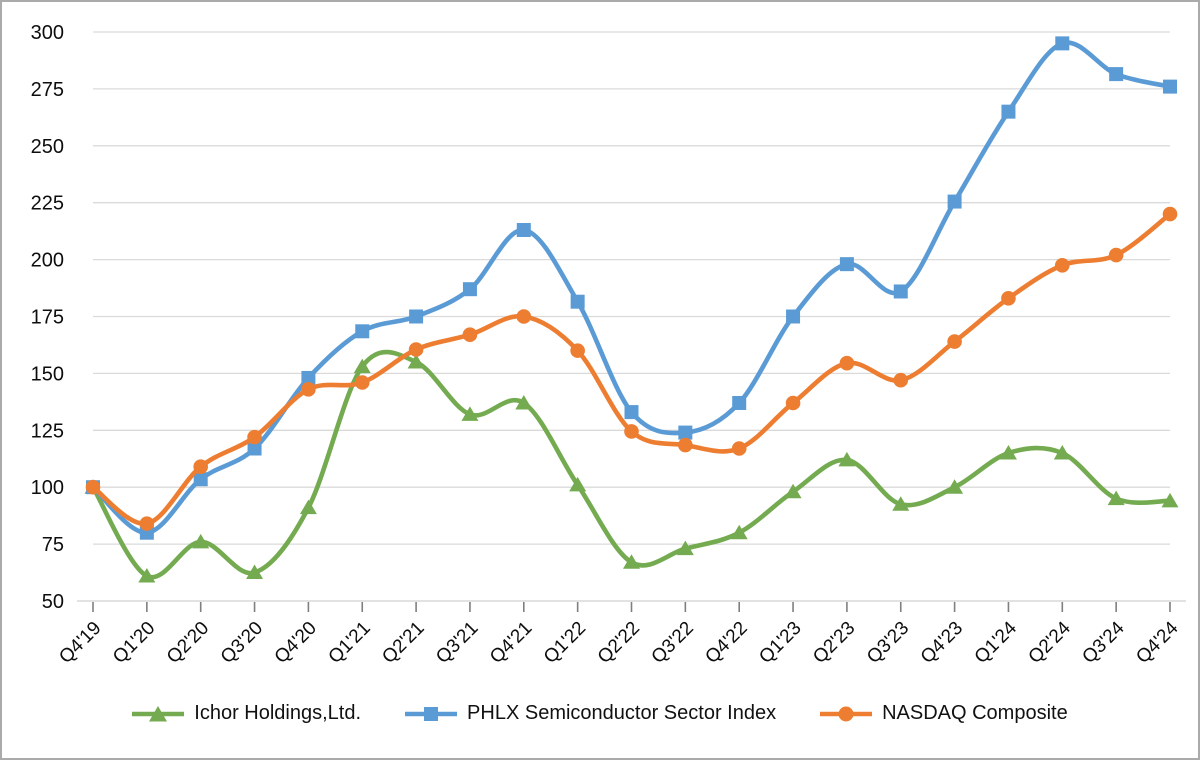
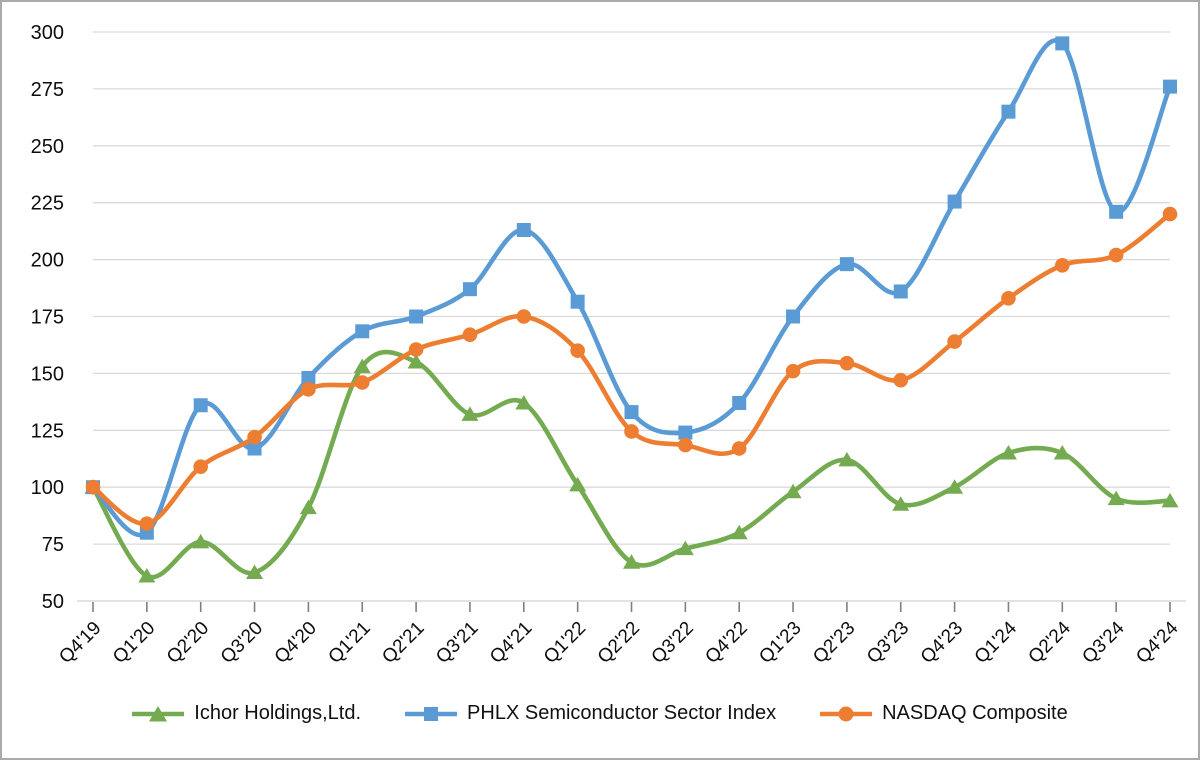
PHLX Semiconductor Sector Index/Q2'20: 104 -> 136
NASDAQ Composite/Q1'23: 137 -> 151
PHLX Semiconductor Sector Index/Q3'24: 282 -> 221
